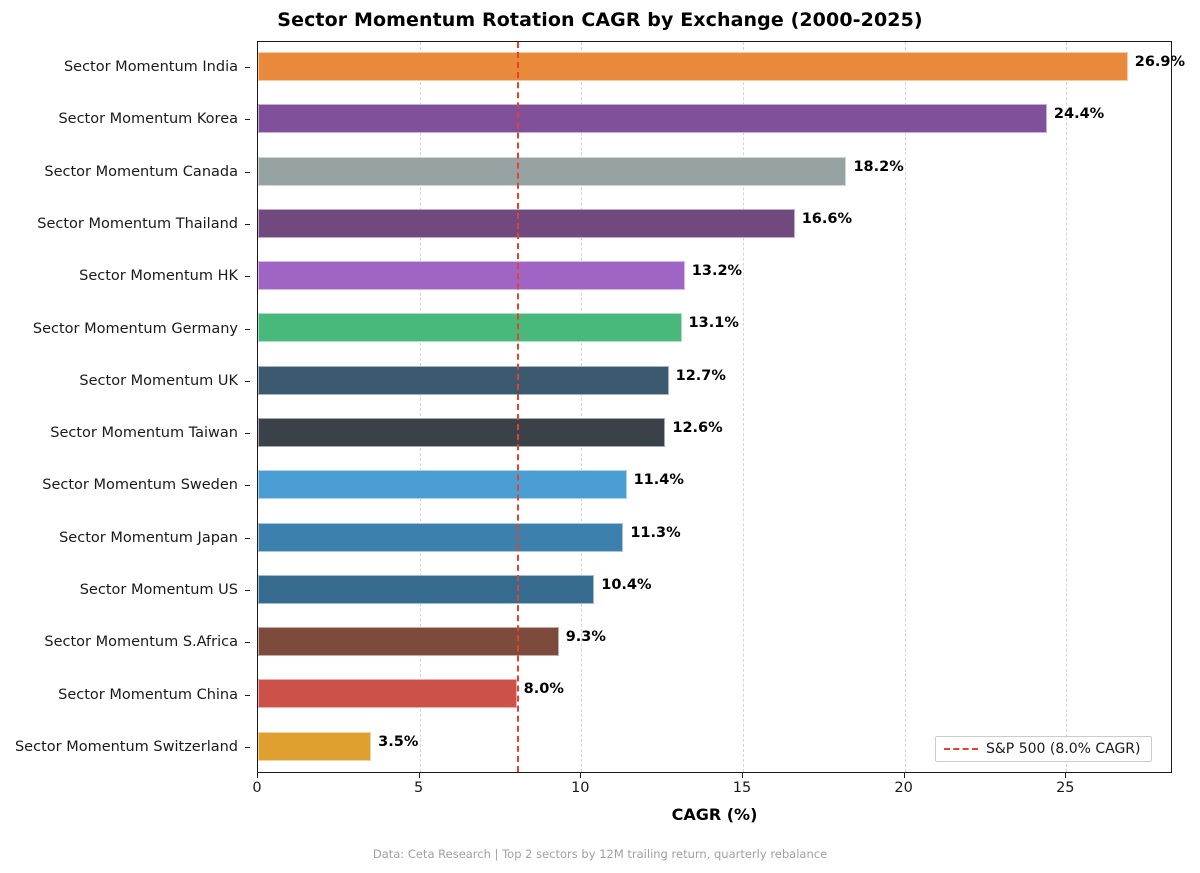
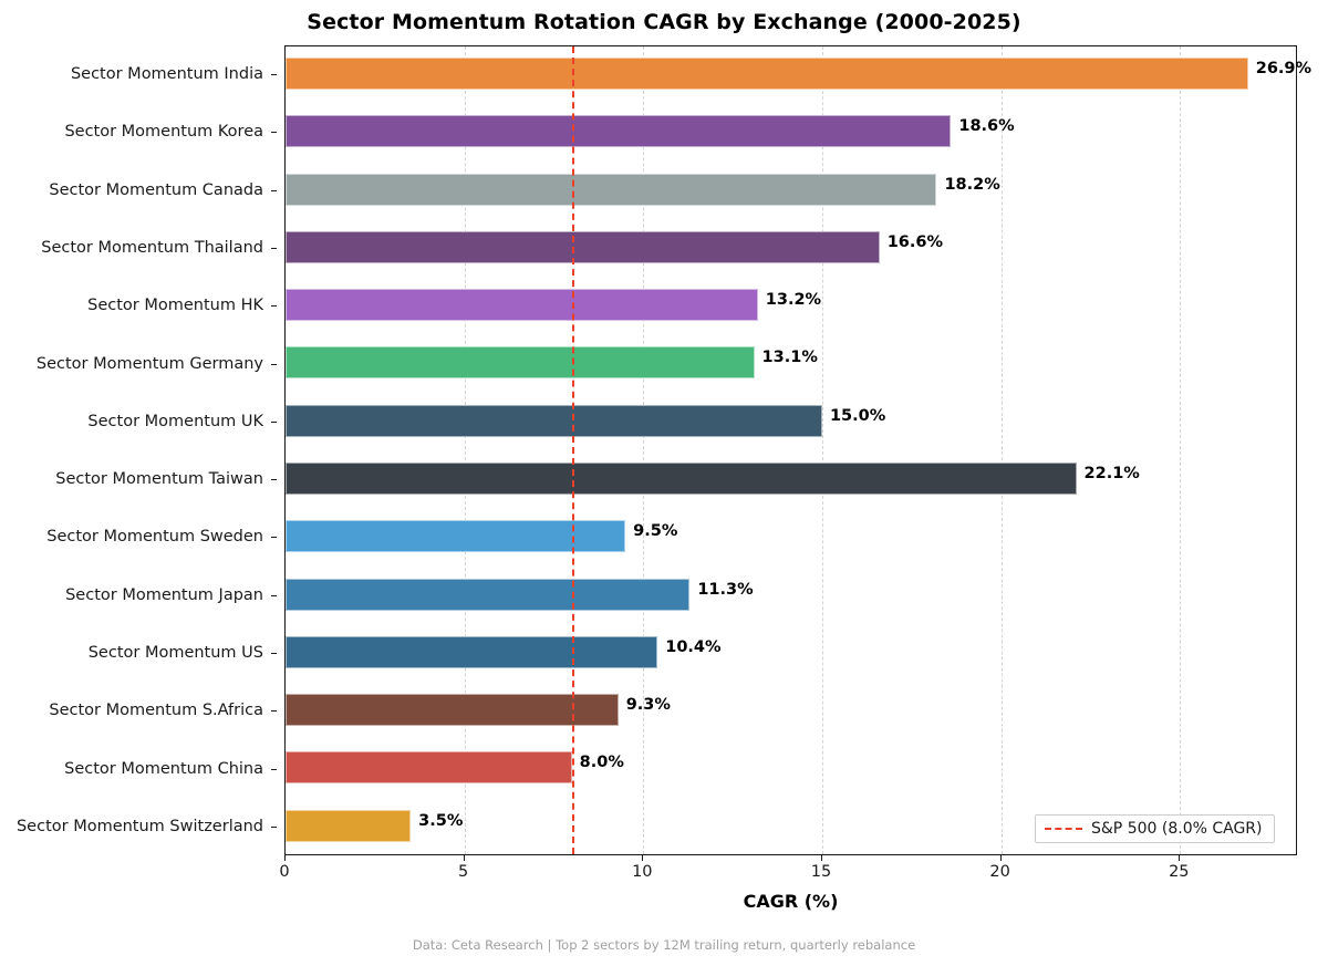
Sector Momentum Korea: 24.4% -> 18.6%
Sector Momentum UK: 12.7% -> 15.0%
Sector Momentum Taiwan: 12.6% -> 22.1%
Sector Momentum Sweden: 11.4% -> 9.5%
